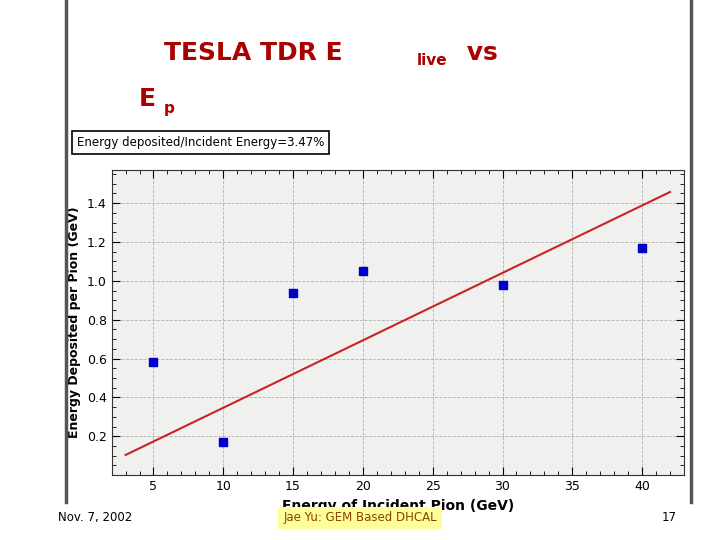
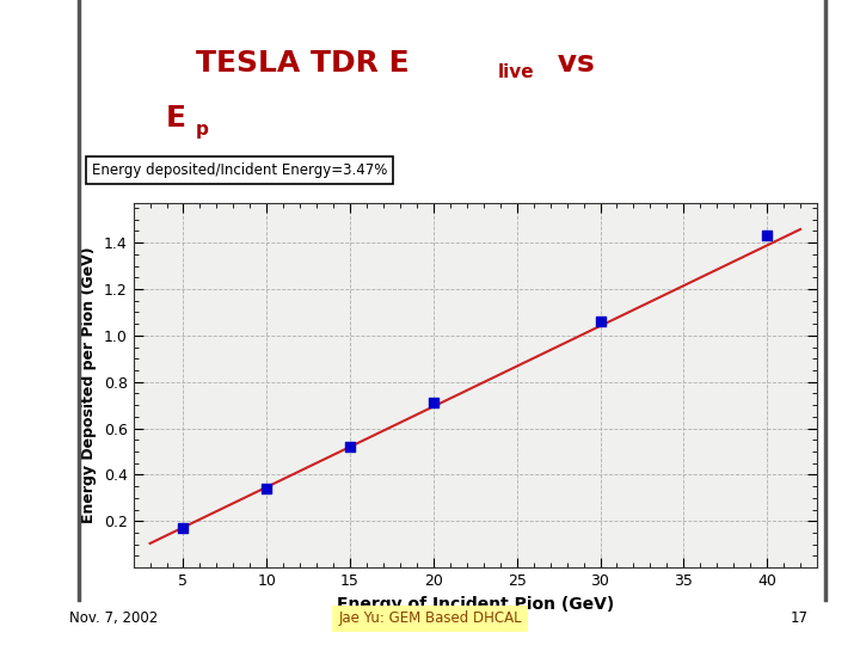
5: 0.58 -> 0.17
10: 0.17 -> 0.34
15: 0.94 -> 0.52
20: 1.05 -> 0.71
30: 0.98 -> 1.06
40: 1.17 -> 1.43
